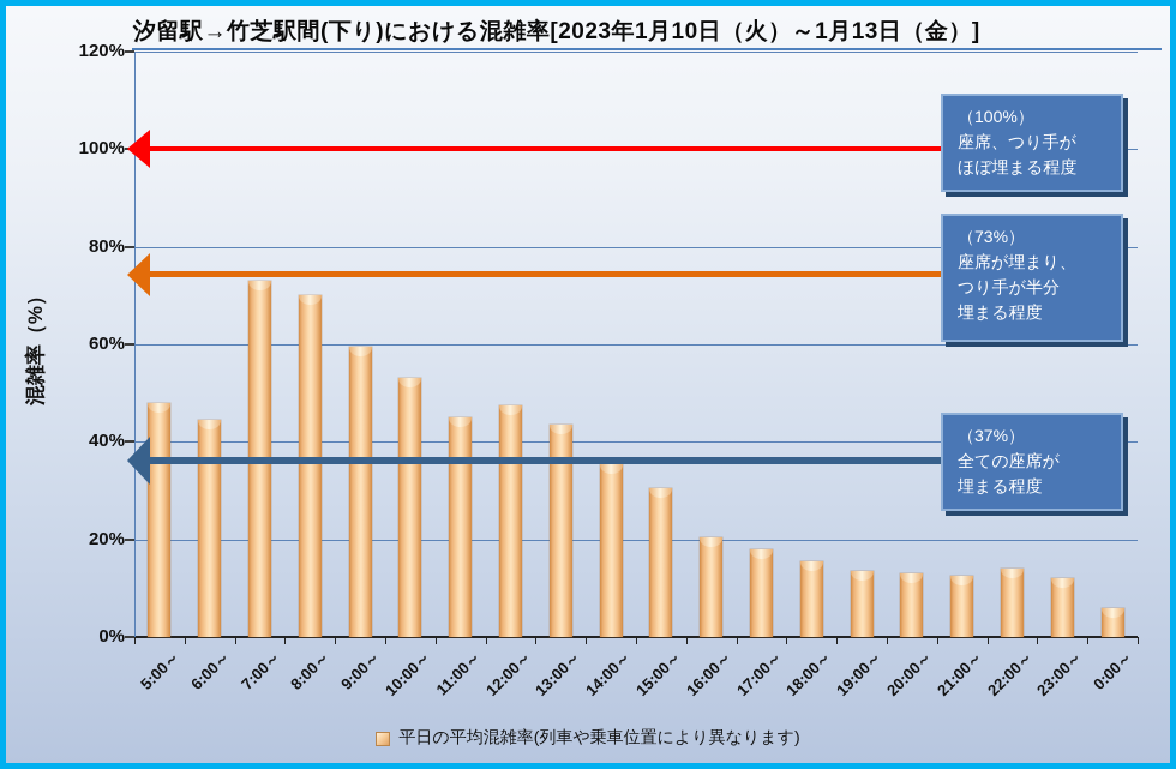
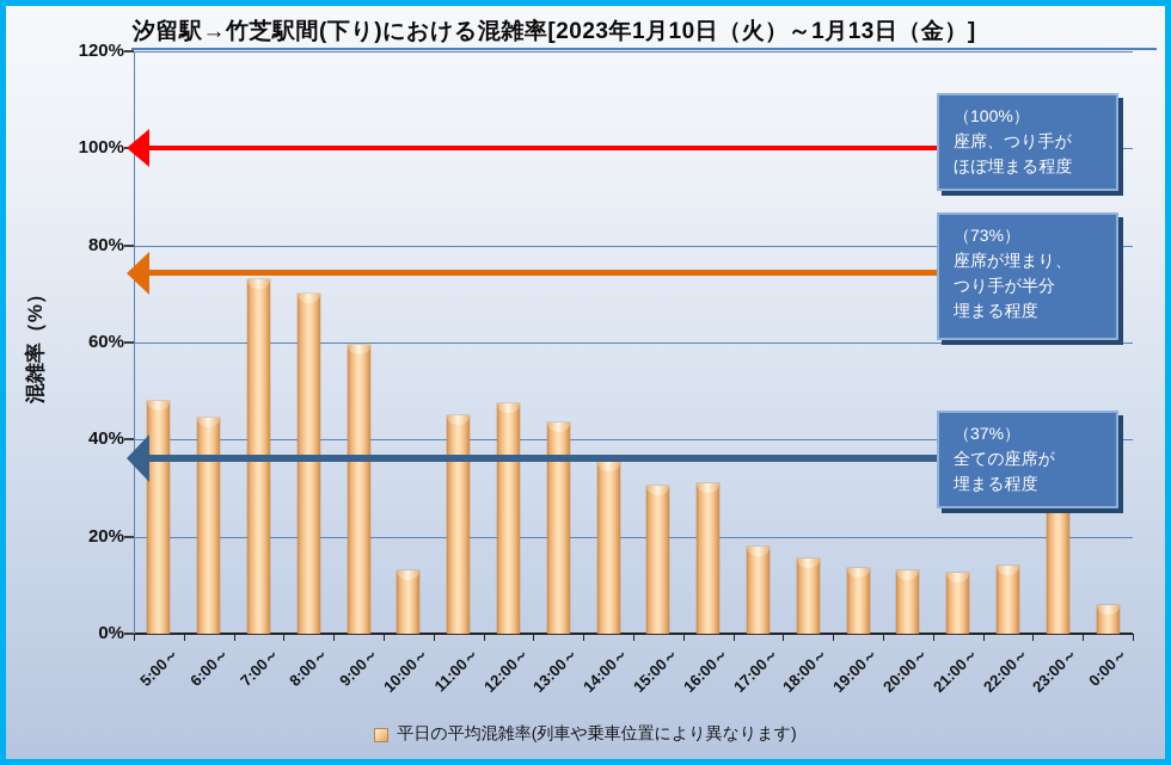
10:00～: 53% -> 13%
16:00～: 20% -> 31%
23:00～: 12% -> 31%
